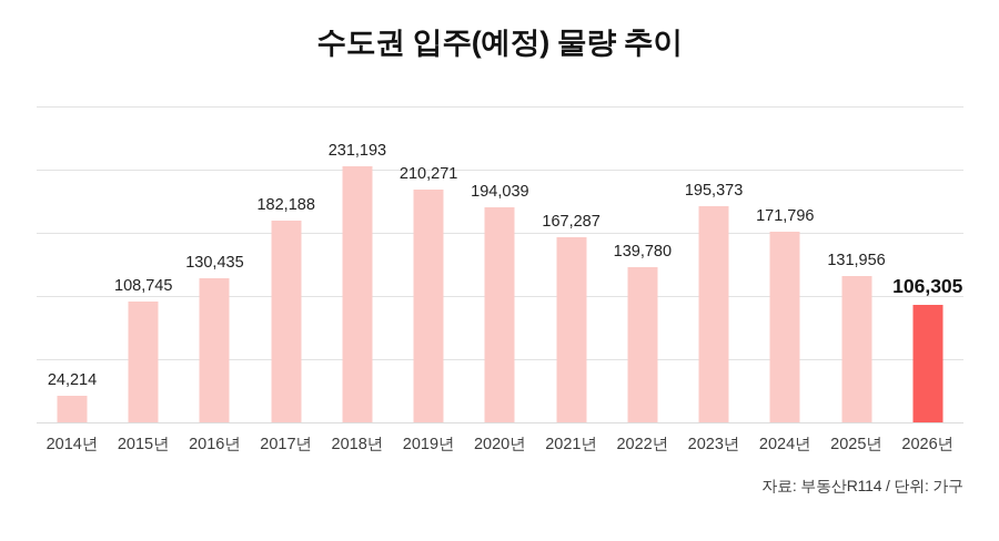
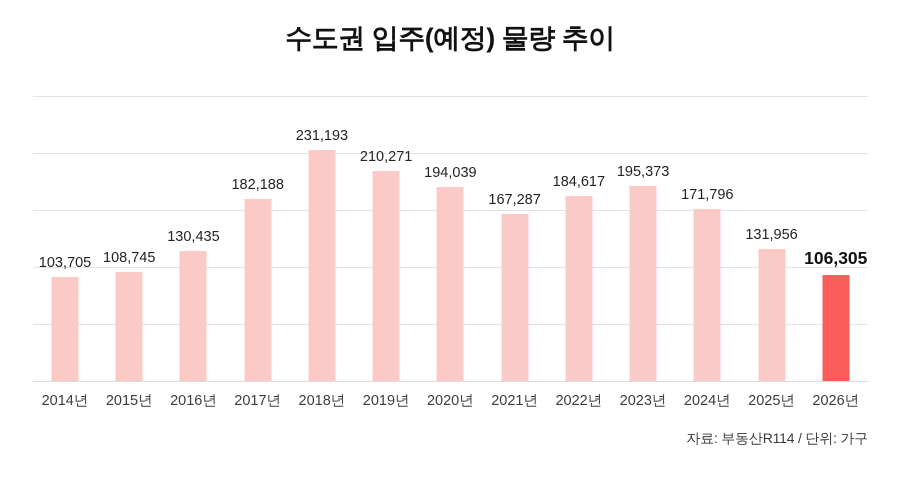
2014년: 24,214 -> 103,705
2022년: 139,780 -> 184,617
